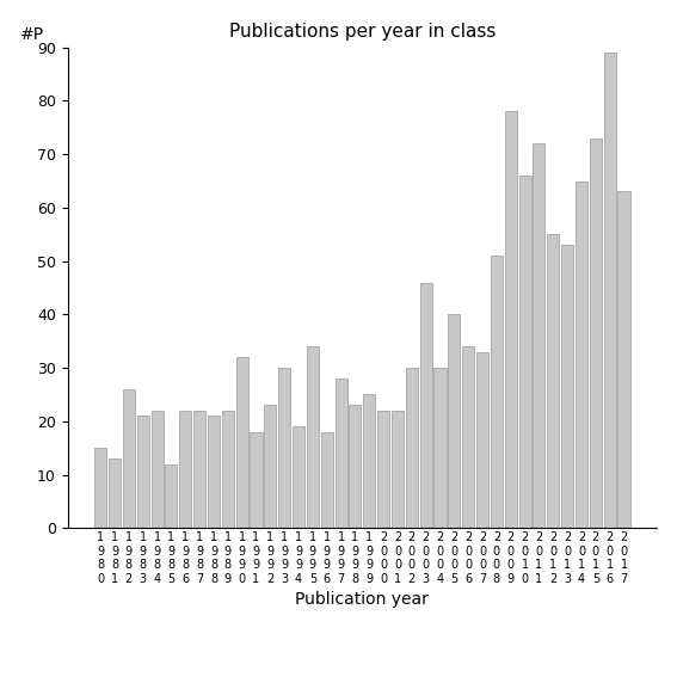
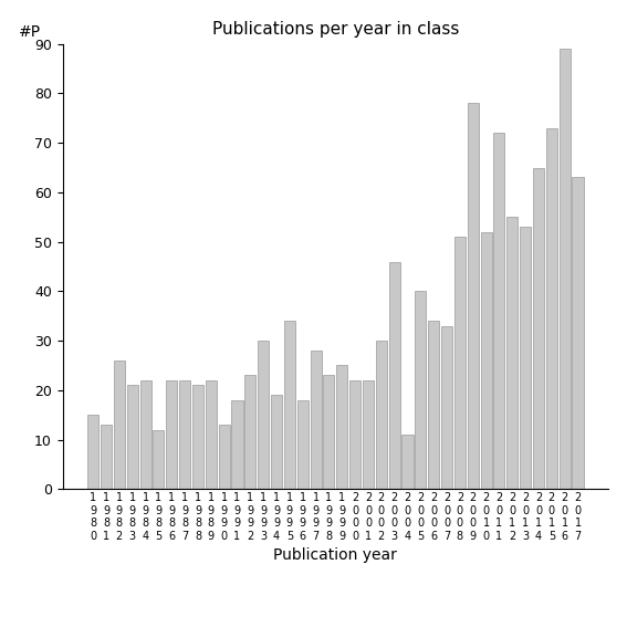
1 9 9 0: 32 -> 13
2 0 0 4: 30 -> 11
2 0 1 0: 66 -> 52
